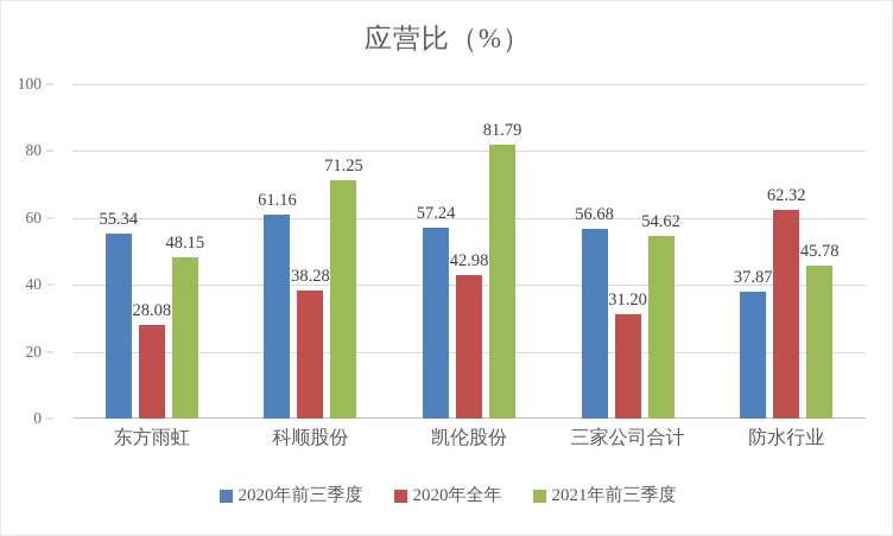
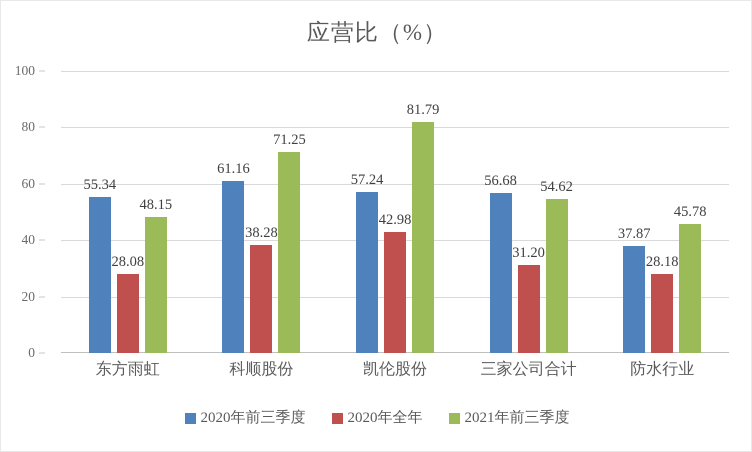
2020年全年/防水行业: 62.32 -> 28.18
